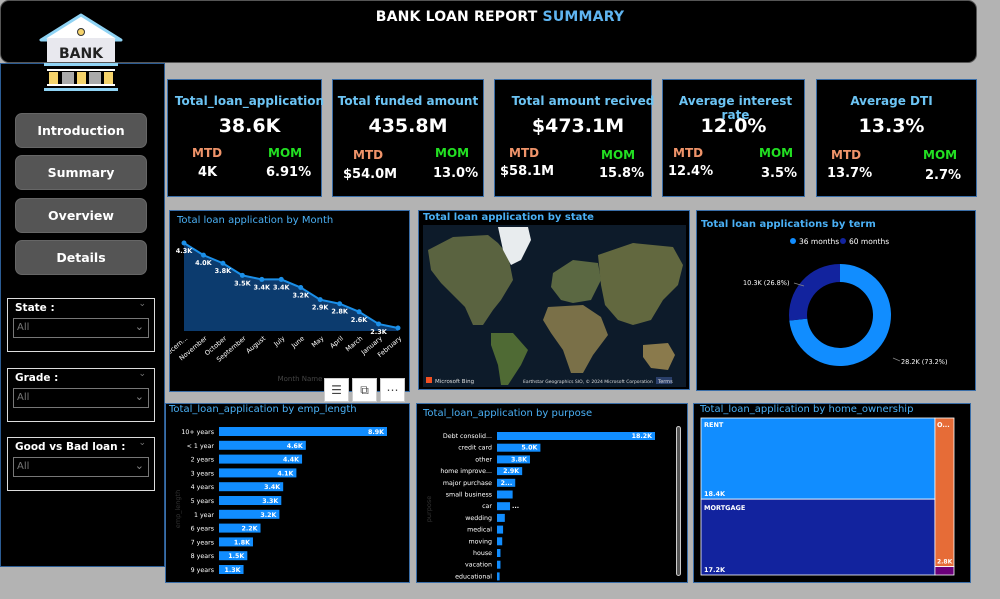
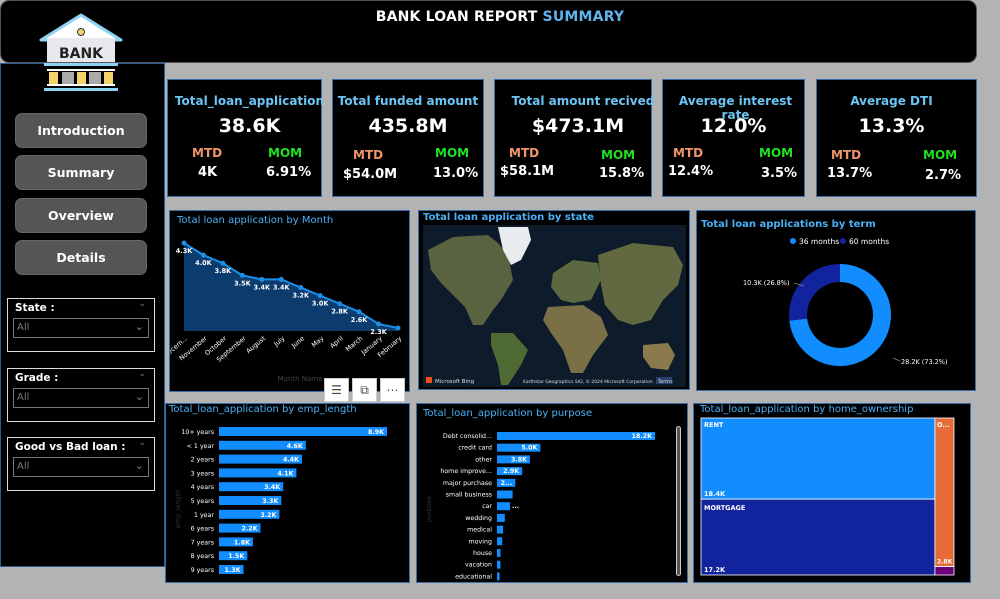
Total loan application by Month/May: 2.9K -> 3.0K
